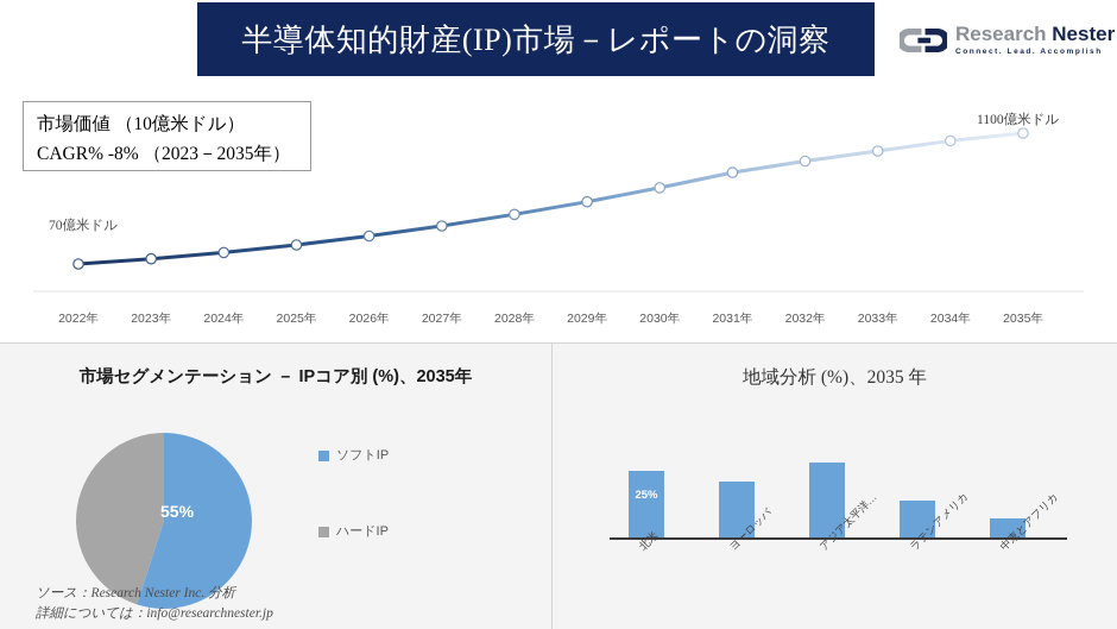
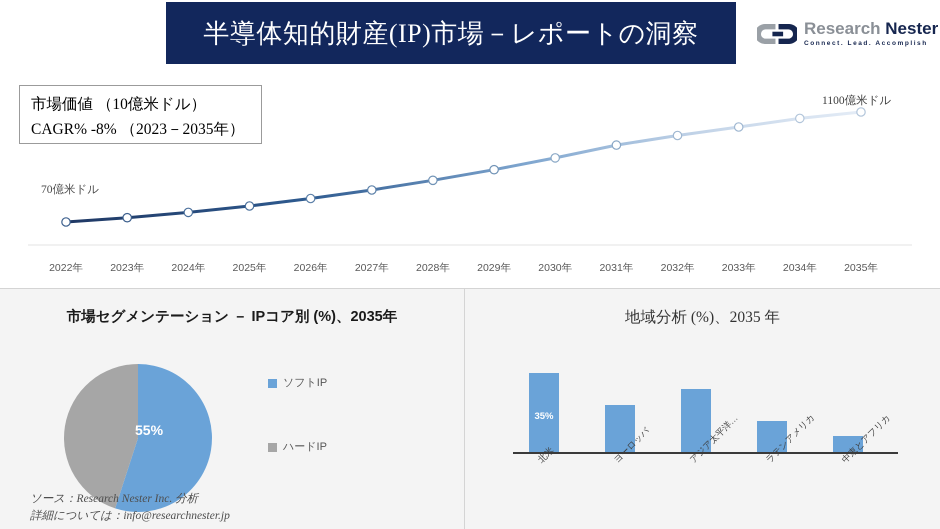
地域分析 (%)、2035 年/北米: 25% -> 35%
